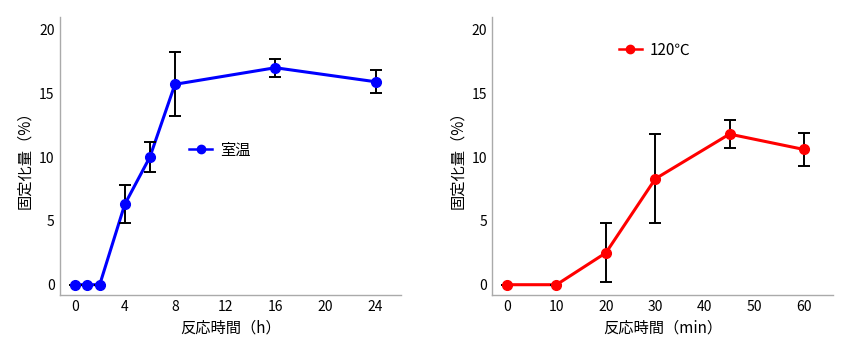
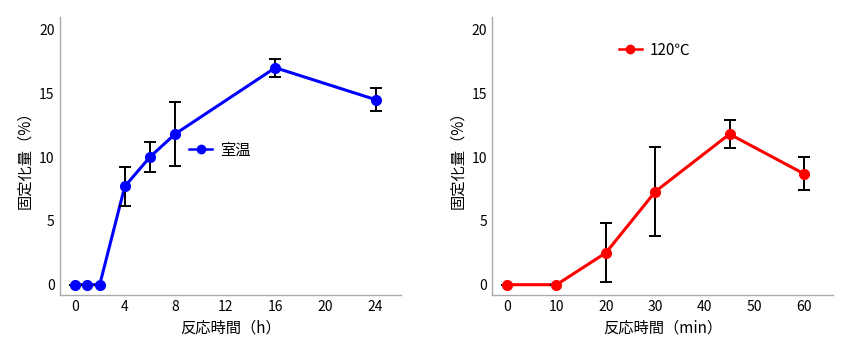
4: 6.3 -> 7.7
8: 15.7 -> 11.8
24: 15.9 -> 14.5
30: 8.3 -> 7.3
60: 10.6 -> 8.7
